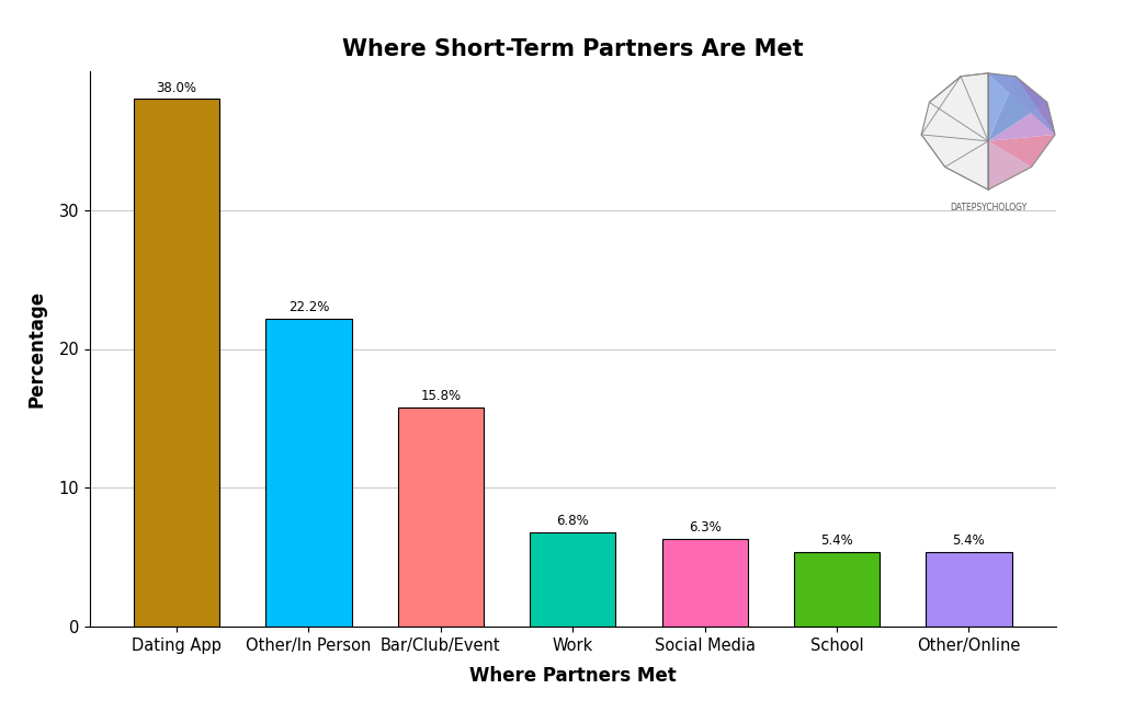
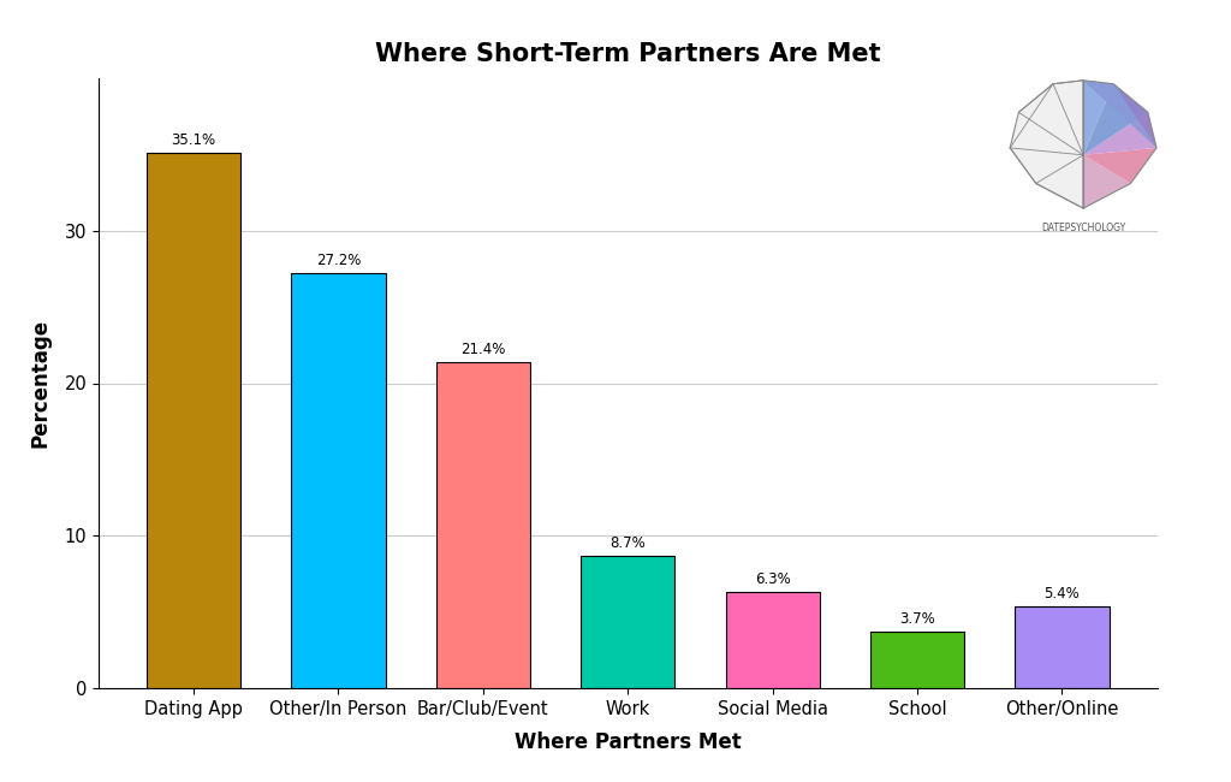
Dating App: 38.0% -> 35.1%
Other/In Person: 22.2% -> 27.2%
Bar/Club/Event: 15.8% -> 21.4%
Work: 6.8% -> 8.7%
School: 5.4% -> 3.7%
